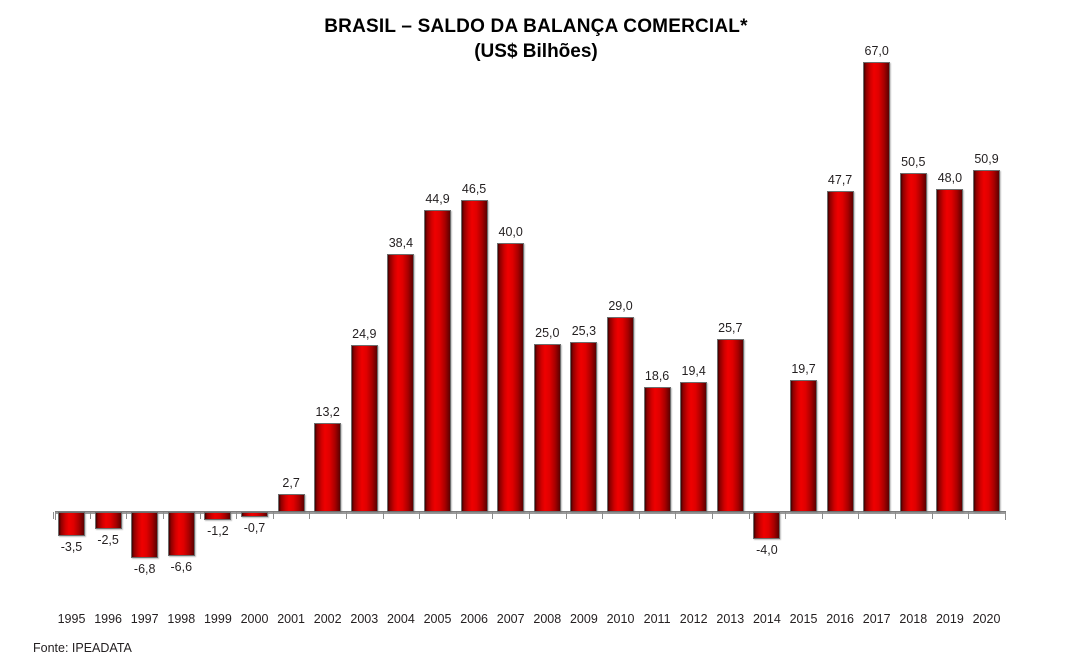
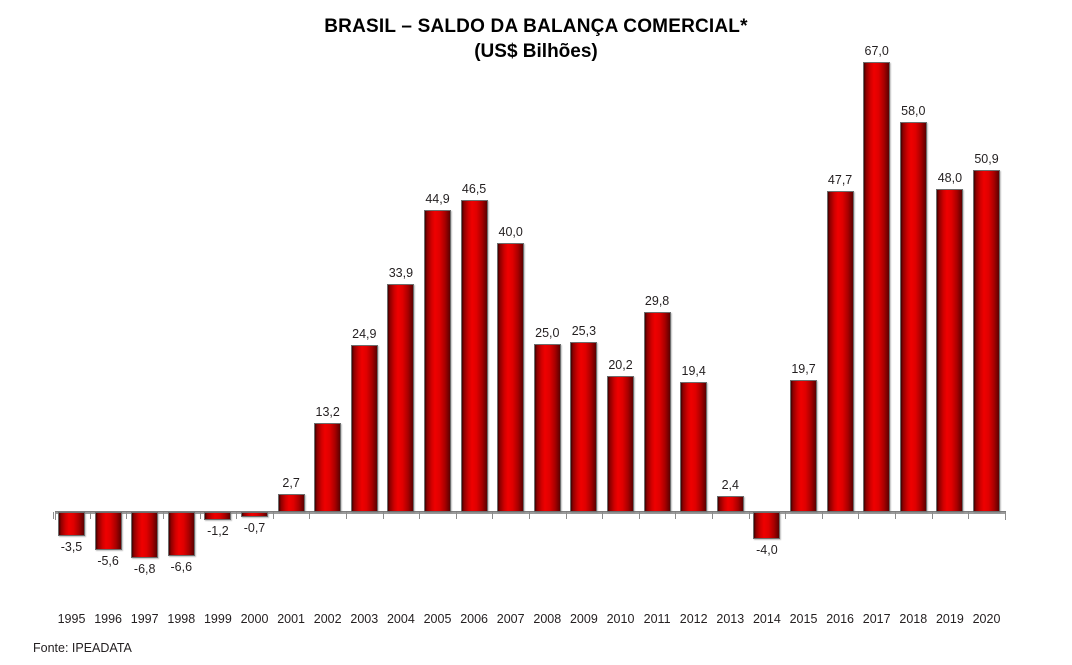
1996: -2,5 -> -5,6
2004: 38,4 -> 33,9
2010: 29,0 -> 20,2
2011: 18,6 -> 29,8
2013: 25,7 -> 2,4
2018: 50,5 -> 58,0
